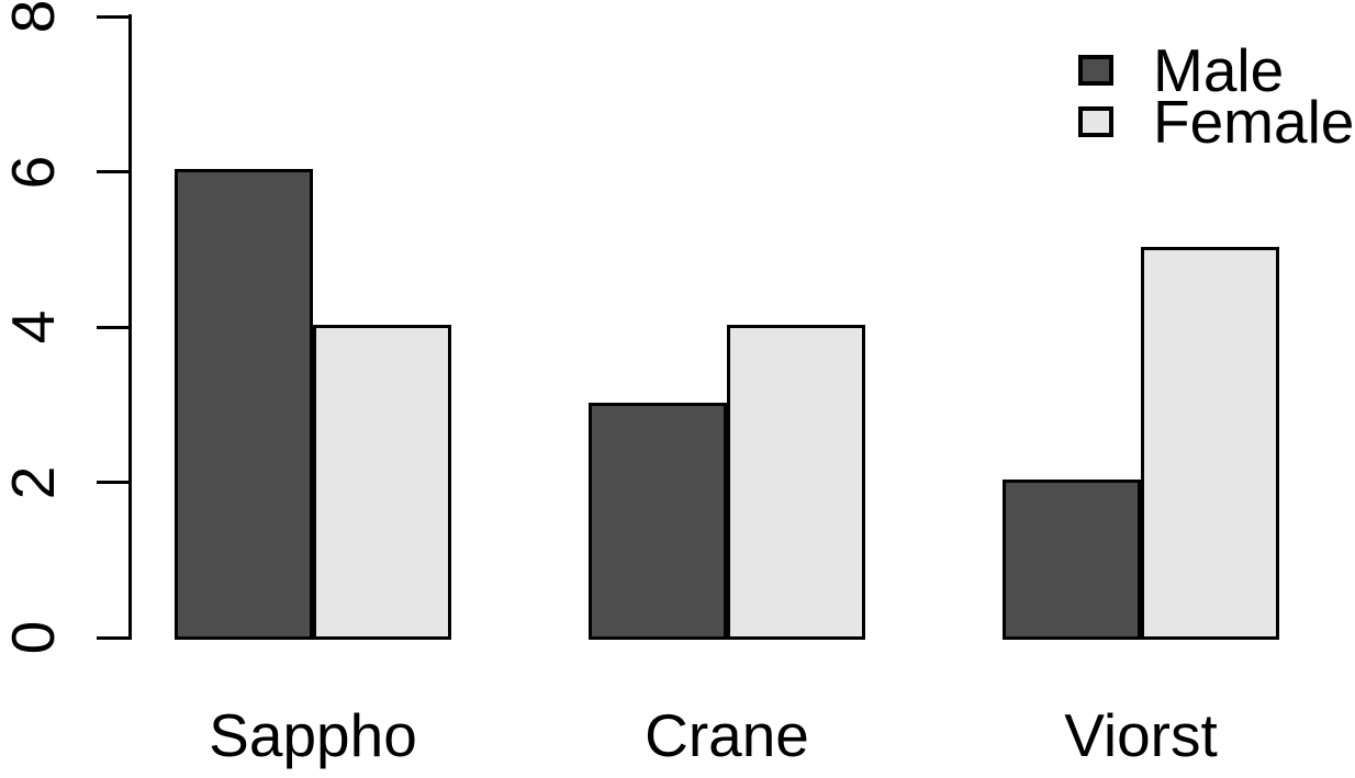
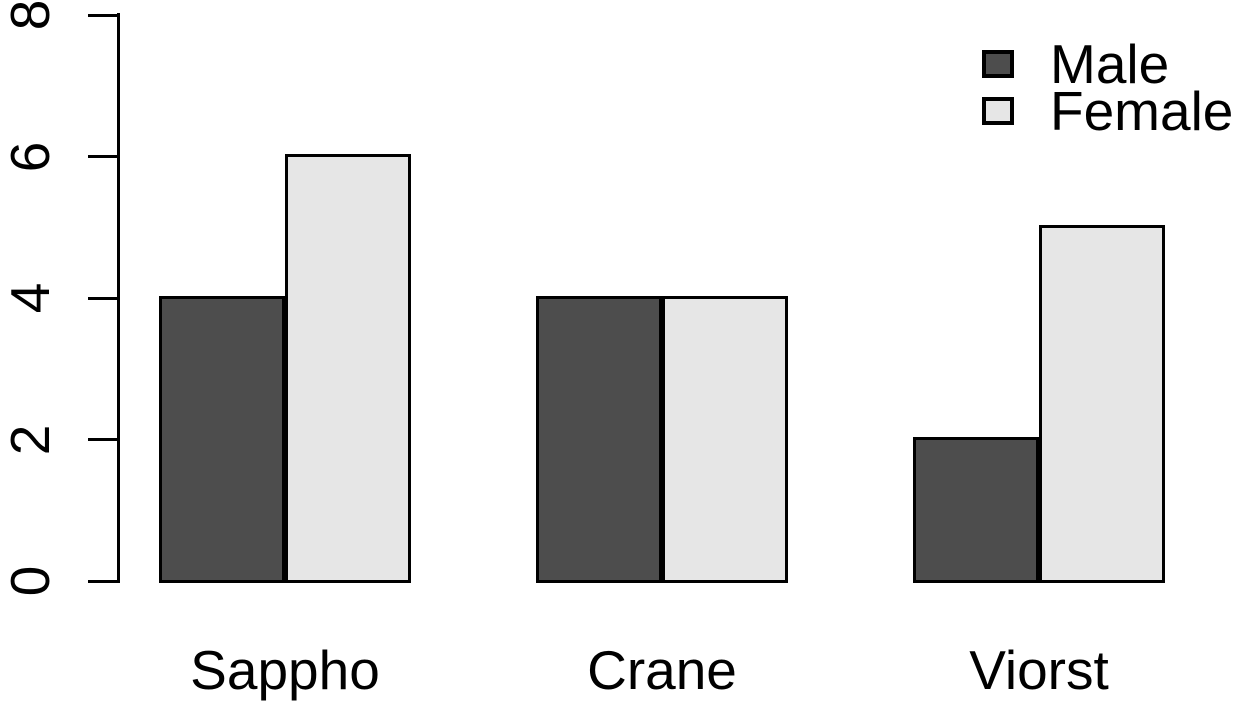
Male/Sappho: 6 -> 4
Female/Sappho: 4 -> 6
Male/Crane: 3 -> 4
